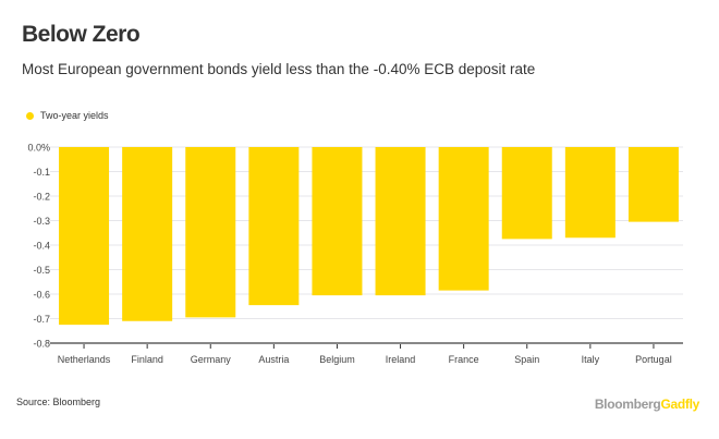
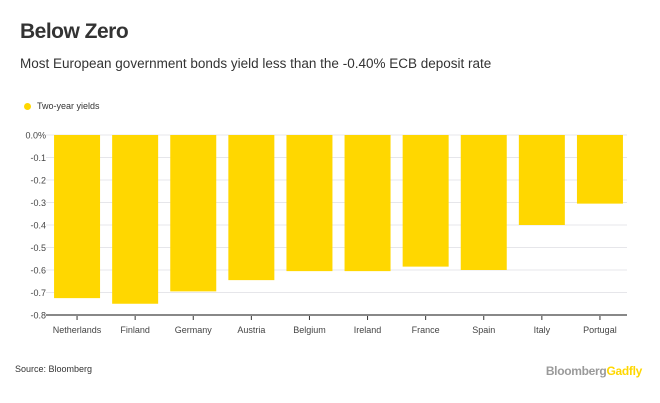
Finland: -0.71% -> -0.75%
Spain: -0.38% -> -0.60%
Italy: -0.37% -> -0.40%
